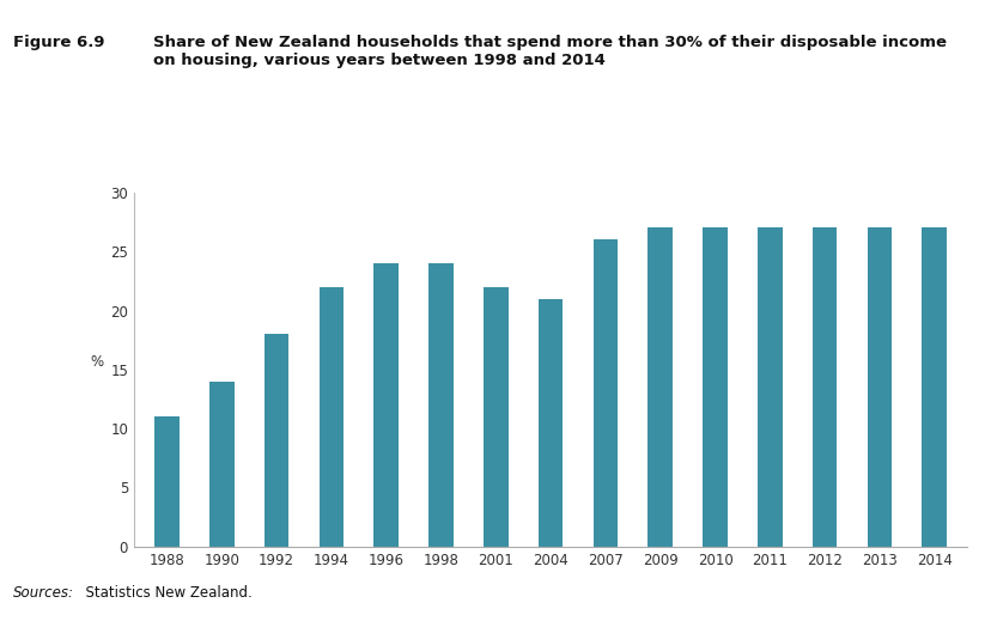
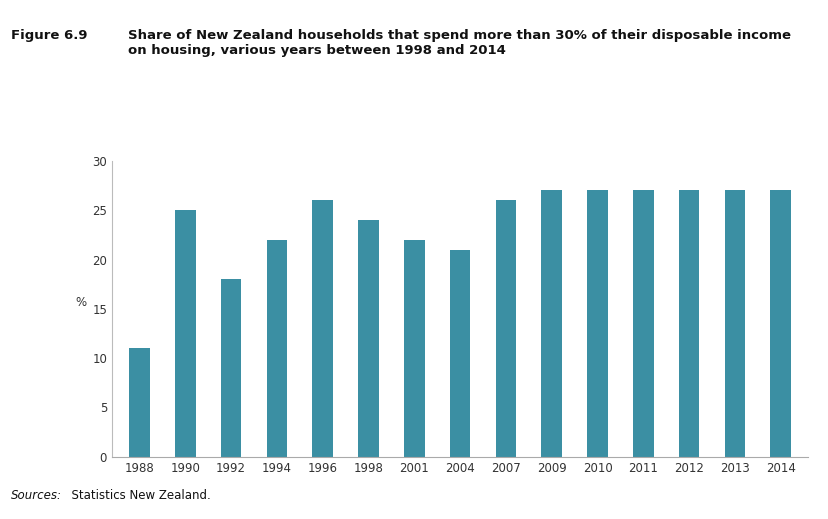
1990: 14 -> 25
1996: 24 -> 26
